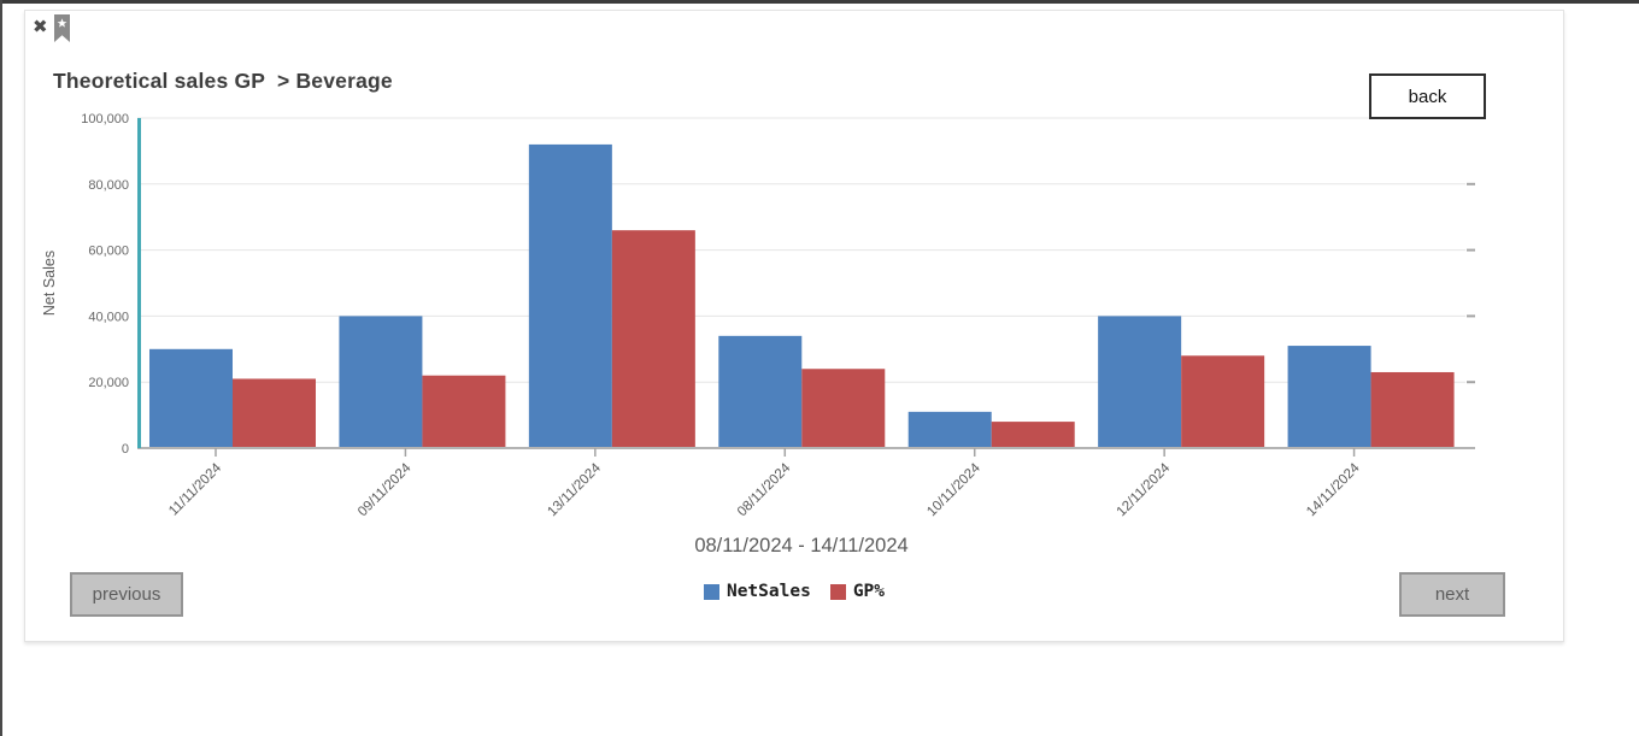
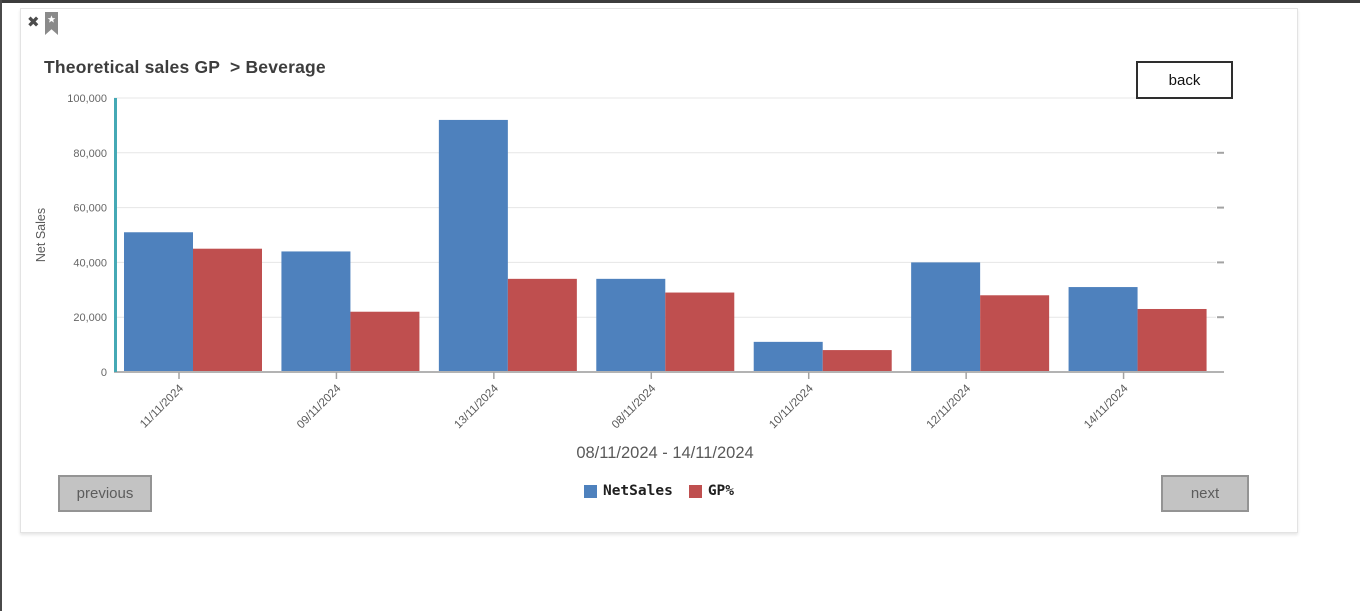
NetSales/11/11/2024: 30000 -> 51000
GP%/11/11/2024: 21000 -> 45000
NetSales/09/11/2024: 40000 -> 44000
GP%/13/11/2024: 66000 -> 34000
GP%/08/11/2024: 24000 -> 29000
